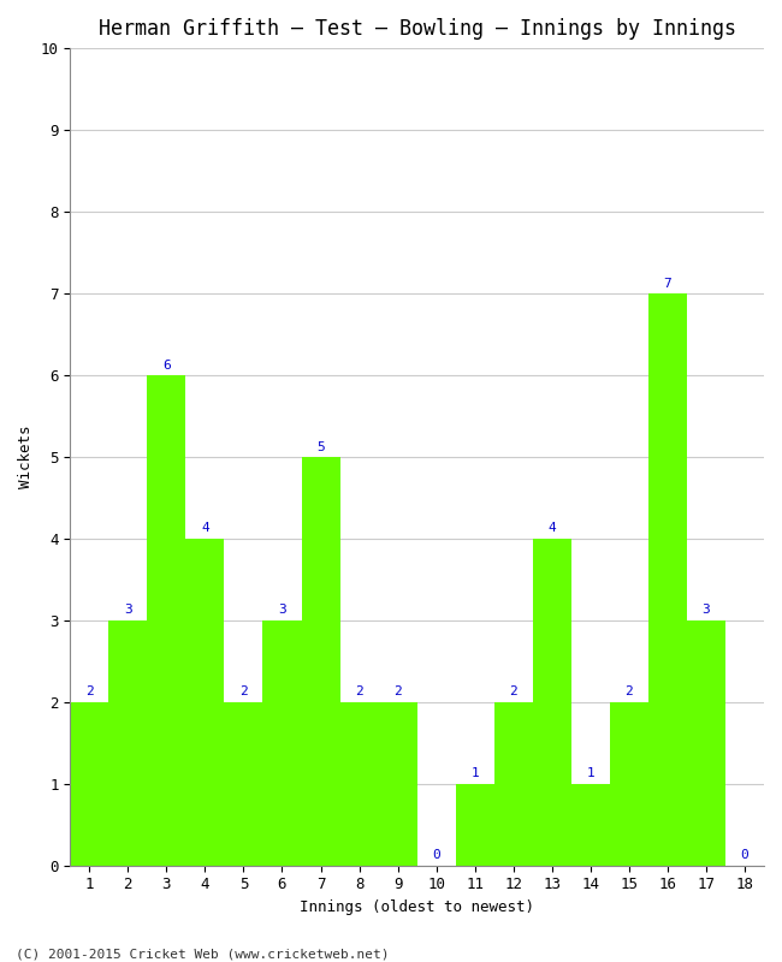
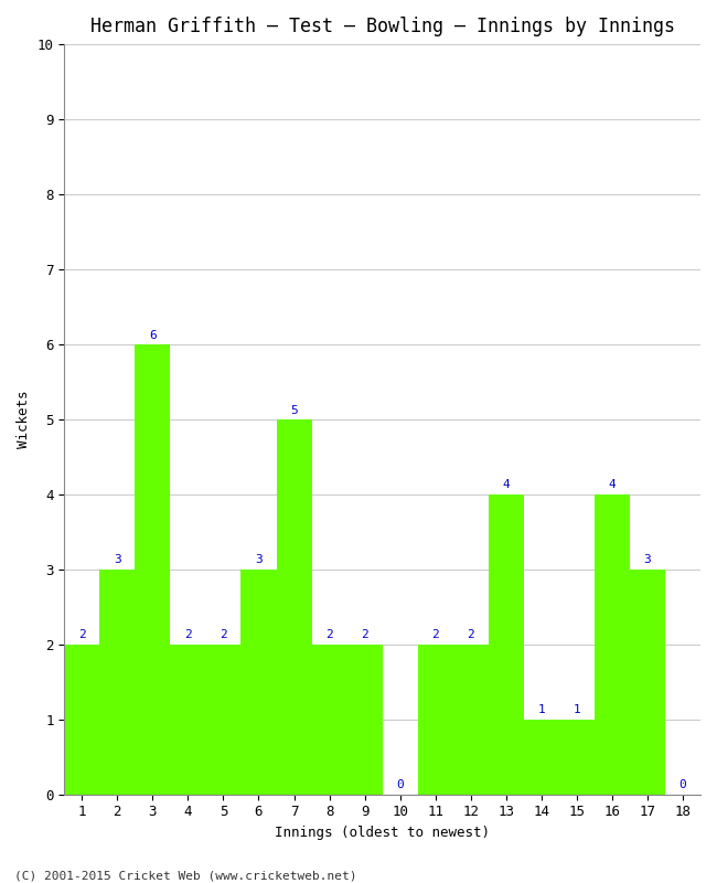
4: 4 -> 2
11: 1 -> 2
15: 2 -> 1
16: 7 -> 4
